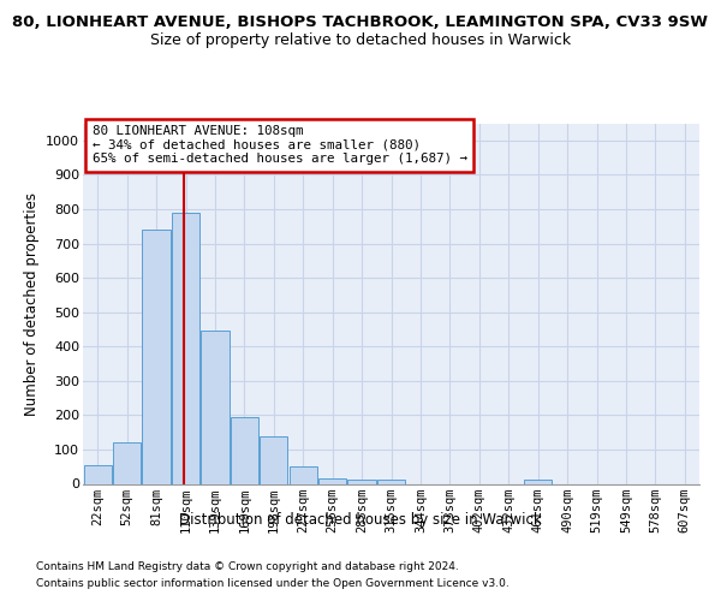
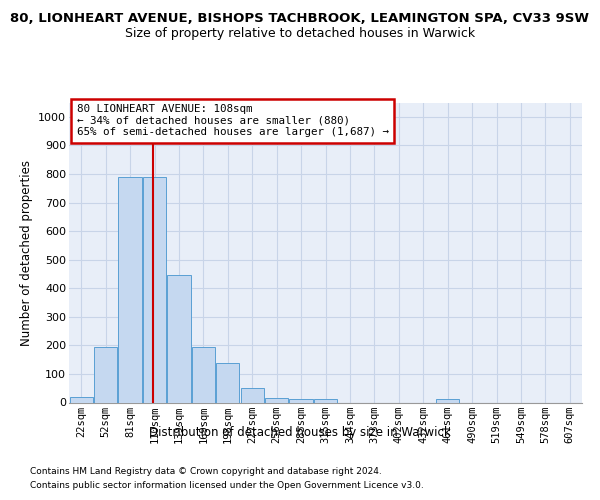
22sqm: 55 -> 20
52sqm: 120 -> 195
81sqm: 740 -> 790
